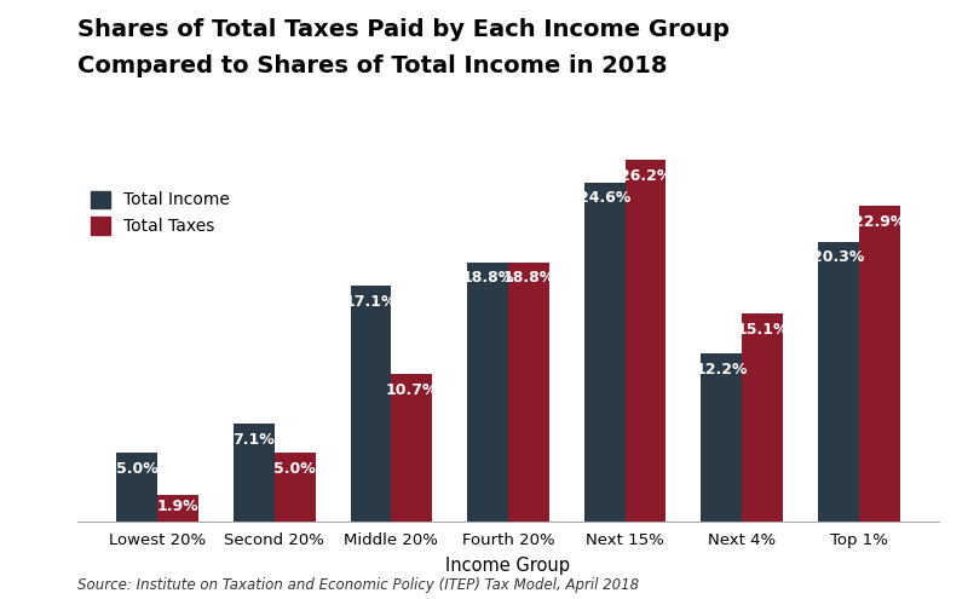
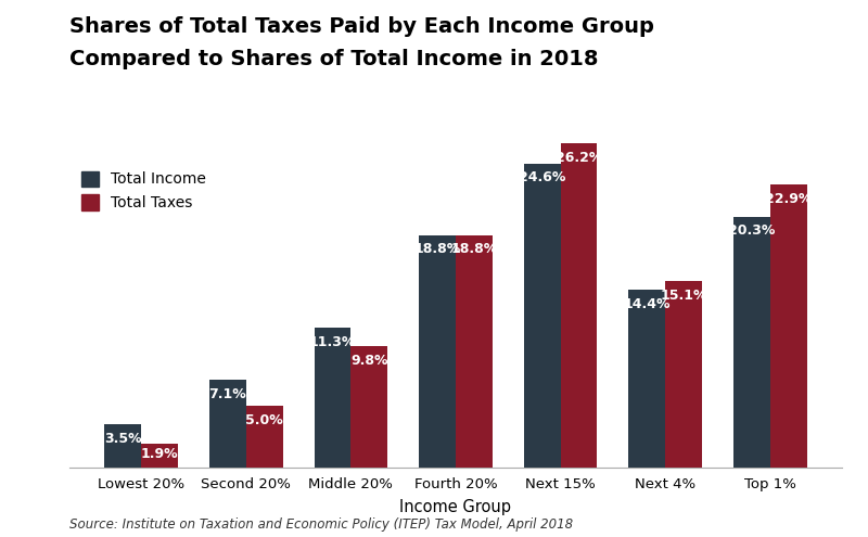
Total Income/Lowest 20%: 5.0% -> 3.5%
Total Income/Middle 20%: 17.1% -> 11.3%
Total Taxes/Middle 20%: 10.7% -> 9.8%
Total Income/Next 4%: 12.2% -> 14.4%
